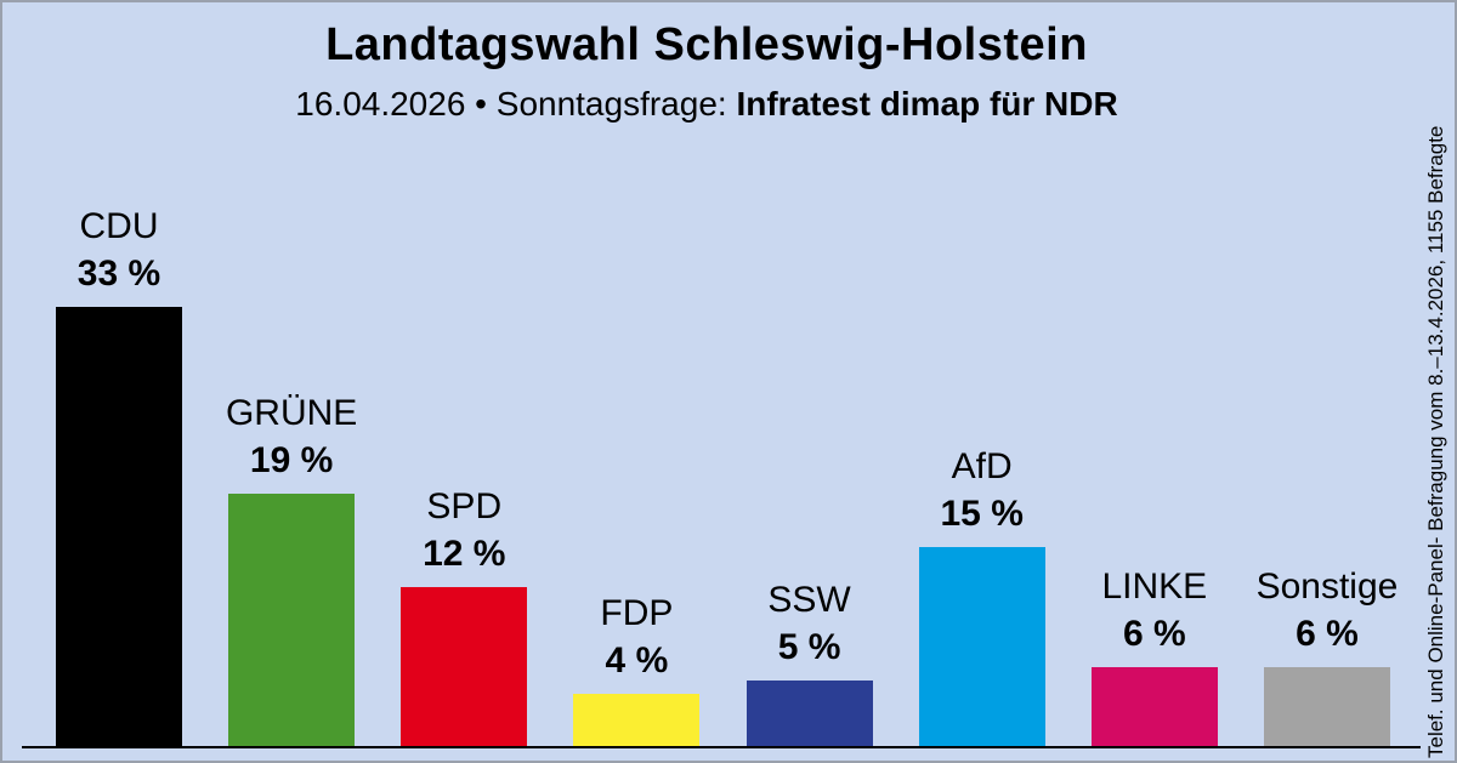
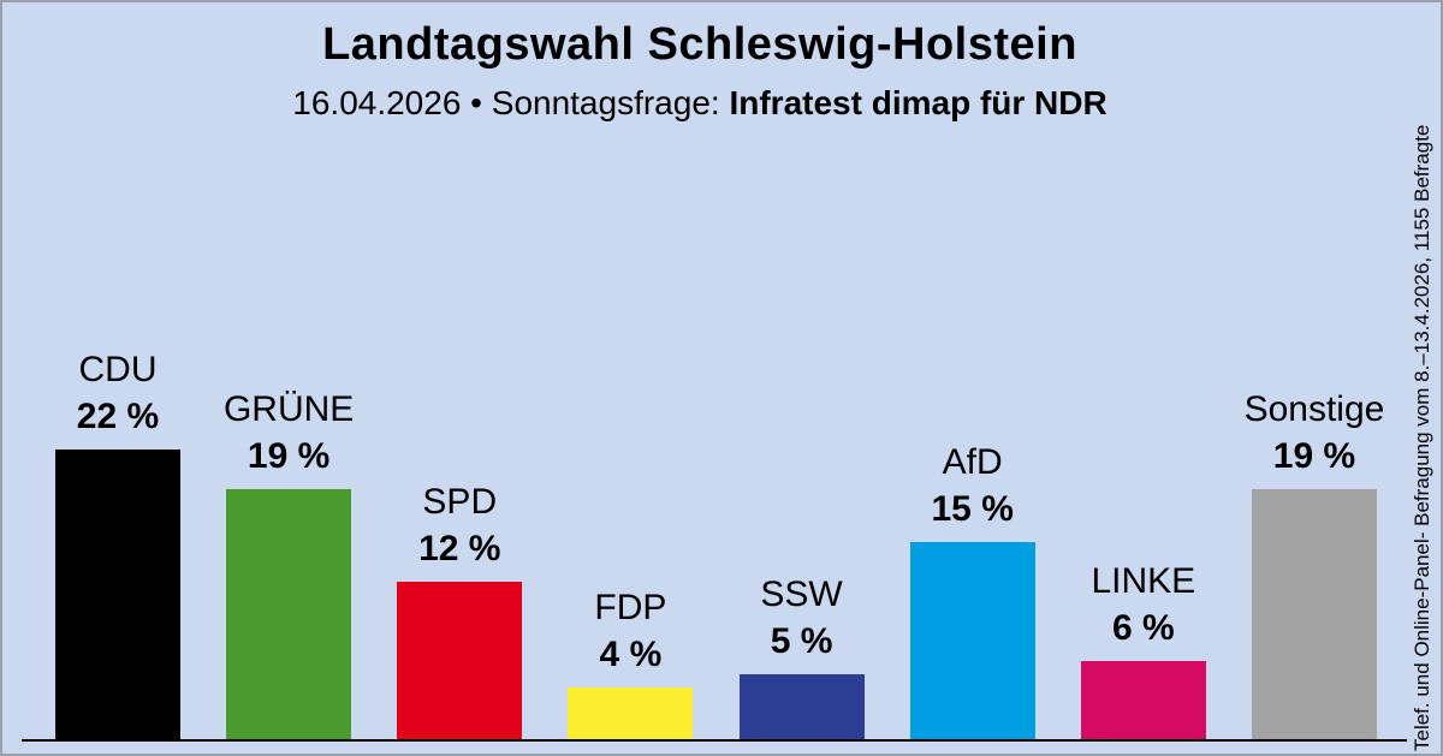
CDU: 33 -> 22
Sonstige: 6 -> 19
